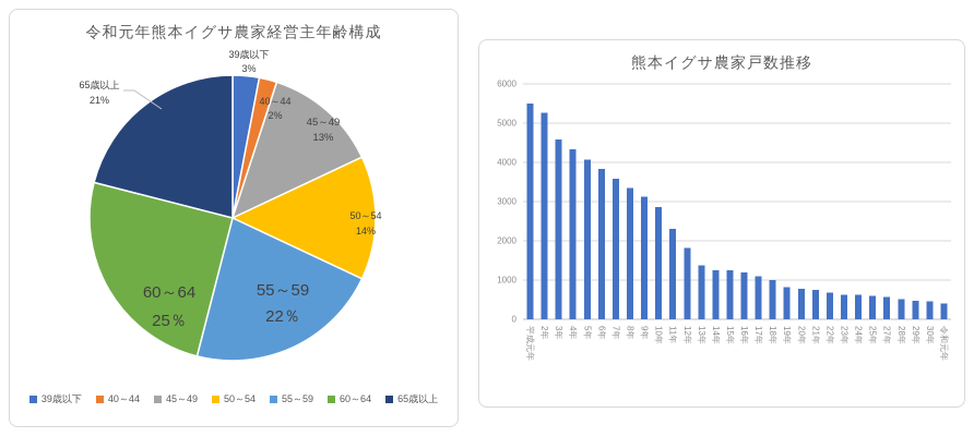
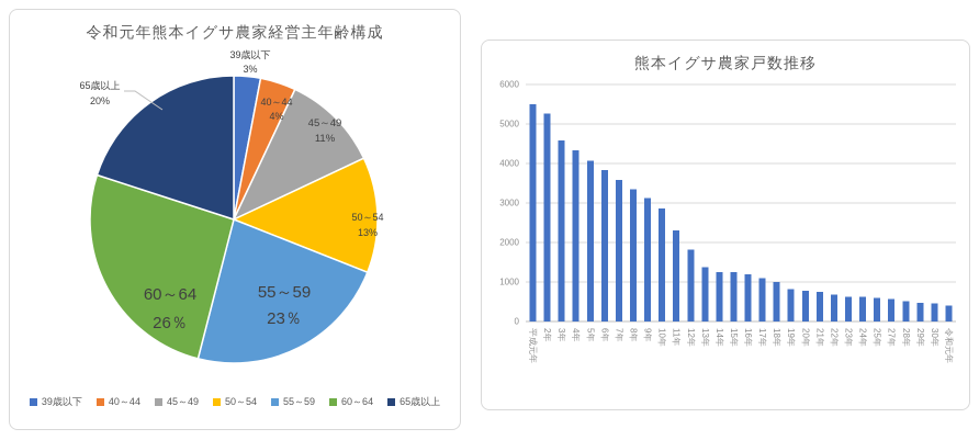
令和元年熊本イグサ農家経営主年齢構成/40～44: 2% -> 4%
令和元年熊本イグサ農家経営主年齢構成/45～49: 13% -> 11%
令和元年熊本イグサ農家経営主年齢構成/50～54: 14% -> 13%
令和元年熊本イグサ農家経営主年齢構成/55～59: 22 -> 23
令和元年熊本イグサ農家経営主年齢構成/60～64: 25 -> 26
令和元年熊本イグサ農家経営主年齢構成/65歳以上: 21% -> 20%
